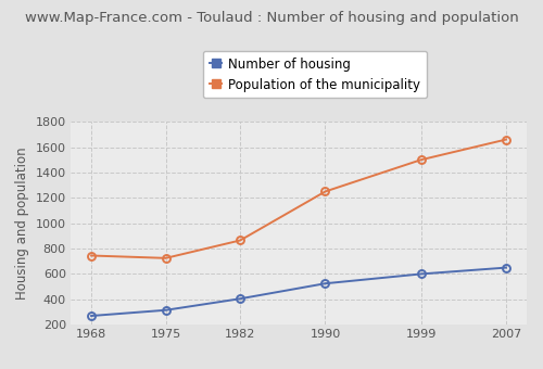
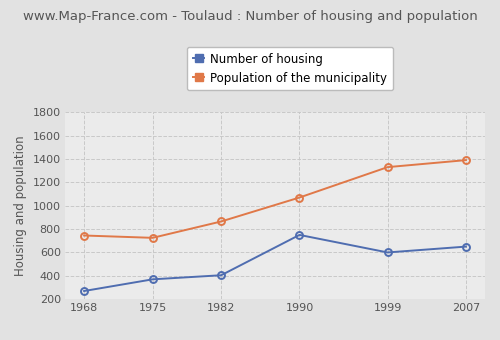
Number of housing/1975: 320 -> 370
Number of housing/1990: 520 -> 750
Population of the municipality/1990: 1250 -> 1070
Population of the municipality/1999: 1500 -> 1330
Population of the municipality/2007: 1660 -> 1390
